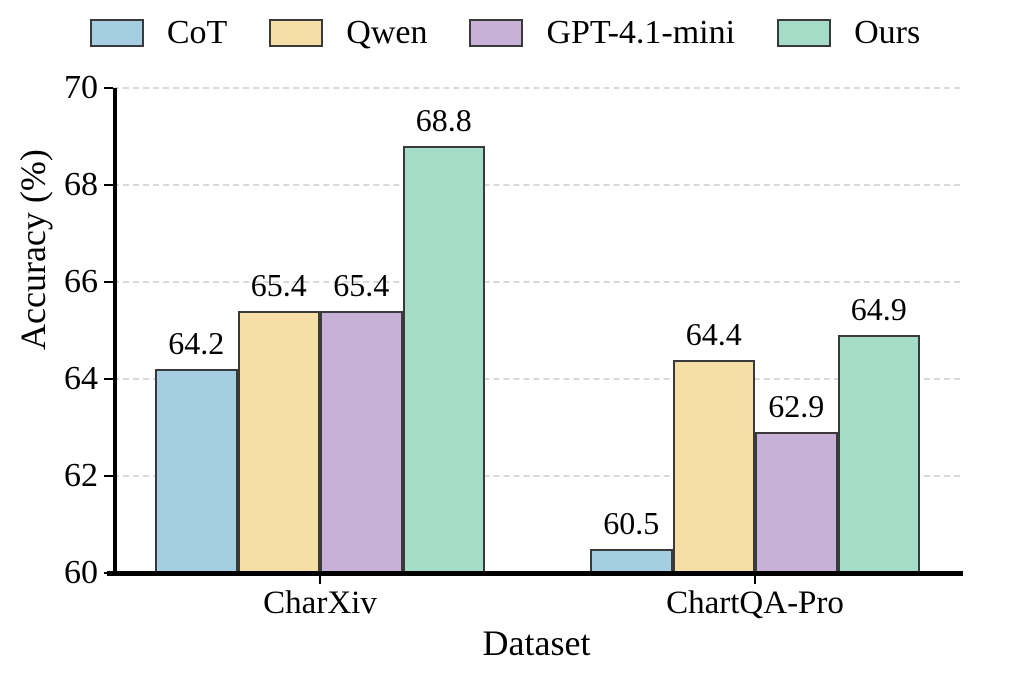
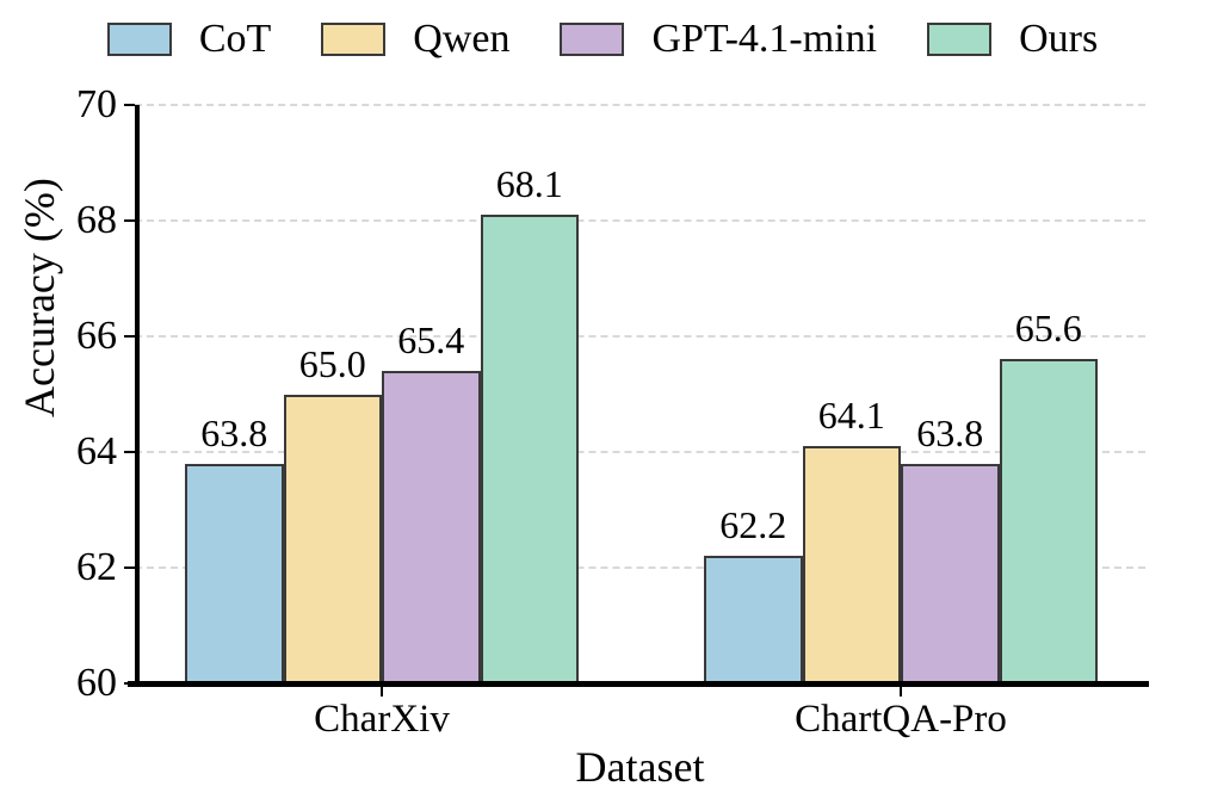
CoT/CharXiv: 64.2 -> 63.8
Qwen/CharXiv: 65.4 -> 65.0
Ours/CharXiv: 68.8 -> 68.1
CoT/ChartQA-Pro: 60.5 -> 62.2
Qwen/ChartQA-Pro: 64.4 -> 64.1
GPT-4.1-mini/ChartQA-Pro: 62.9 -> 63.8
Ours/ChartQA-Pro: 64.9 -> 65.6
